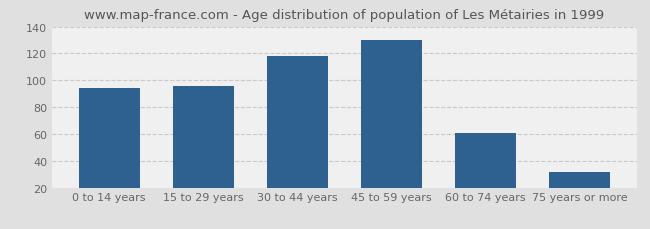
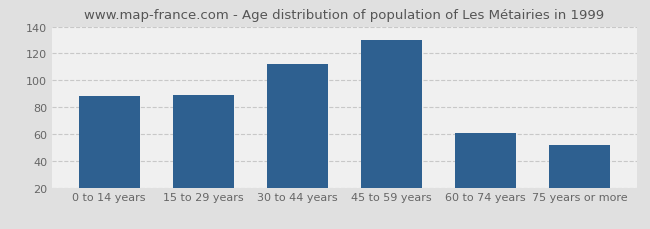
0 to 14 years: 94 -> 88
15 to 29 years: 96 -> 89
30 to 44 years: 118 -> 112
75 years or more: 32 -> 52
